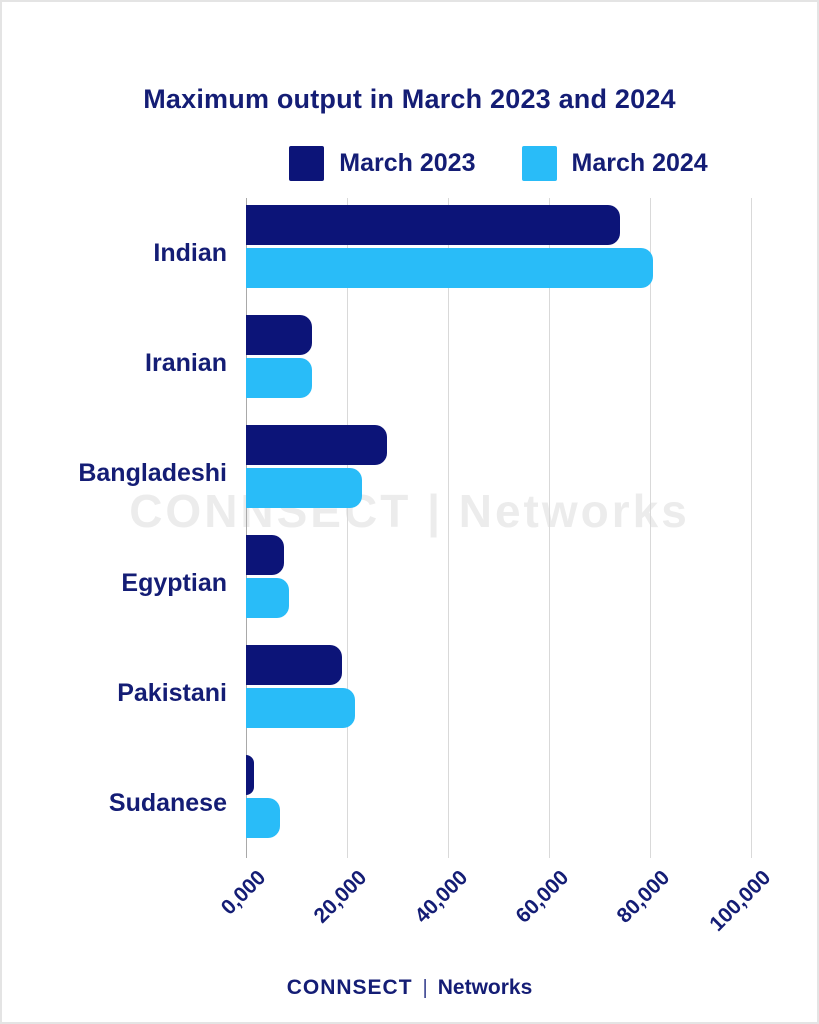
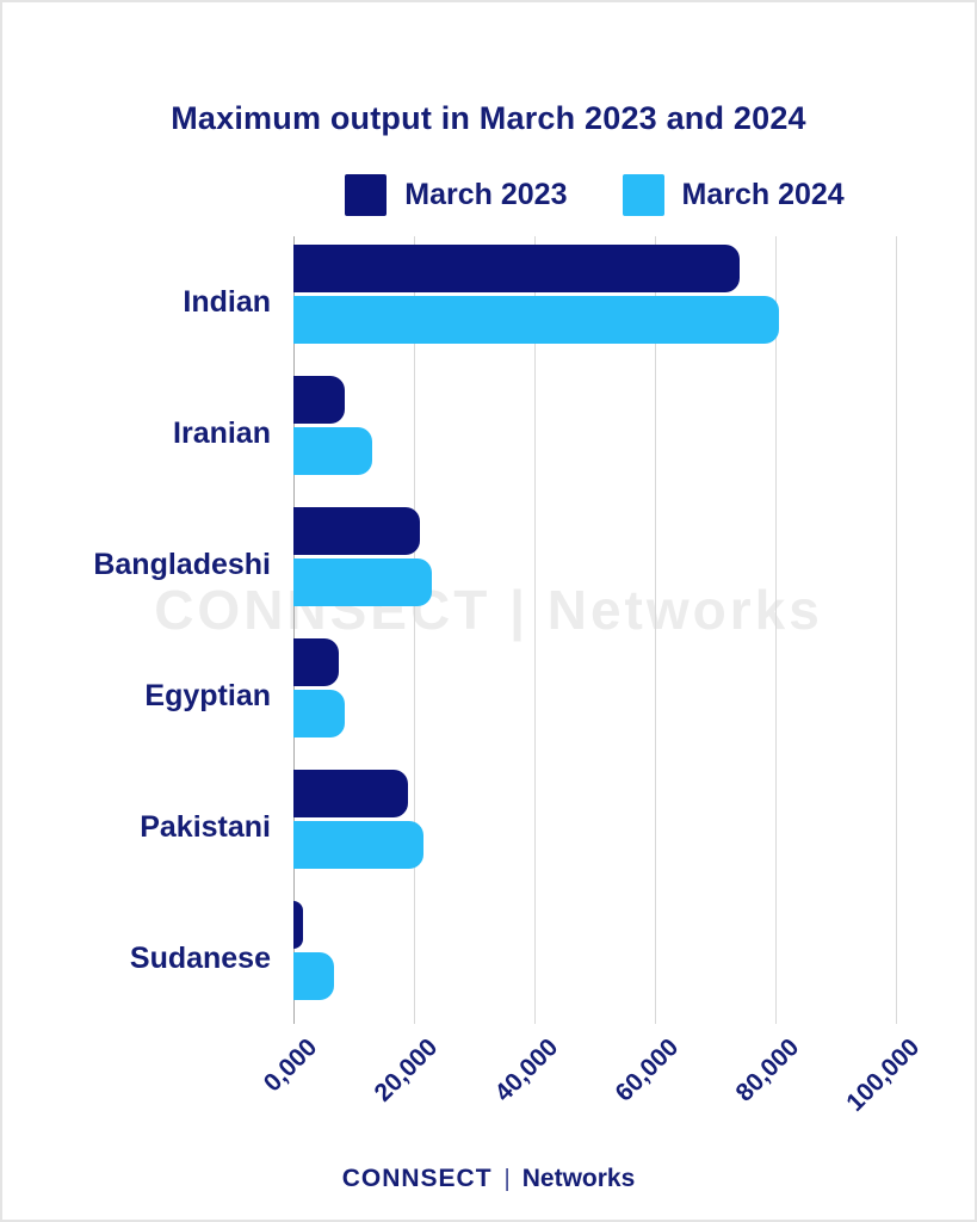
March 2023/Iranian: 13000 -> 8000
March 2023/Bangladeshi: 28000 -> 21000
